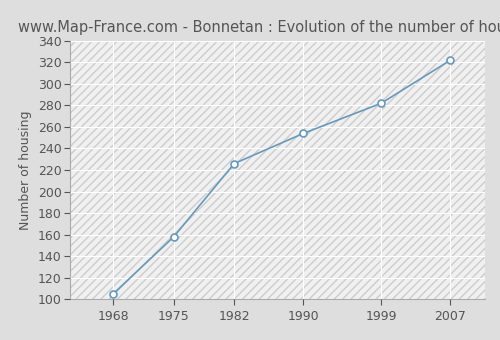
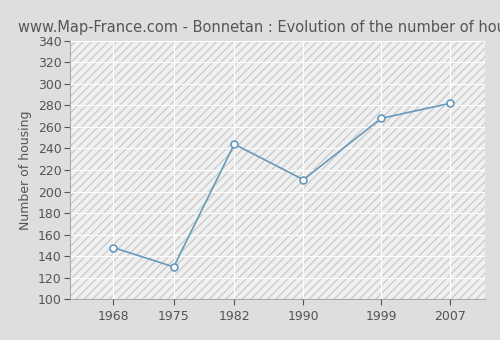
1968: 105 -> 148
1975: 158 -> 130
1982: 226 -> 244
1990: 254 -> 211
1999: 282 -> 268
2007: 322 -> 282
